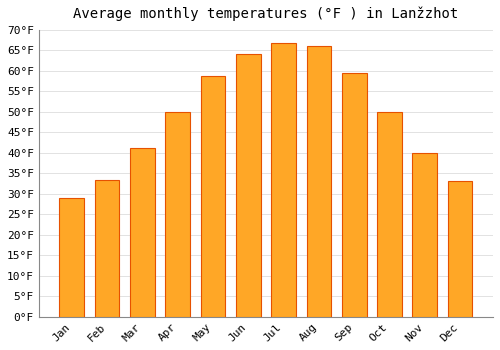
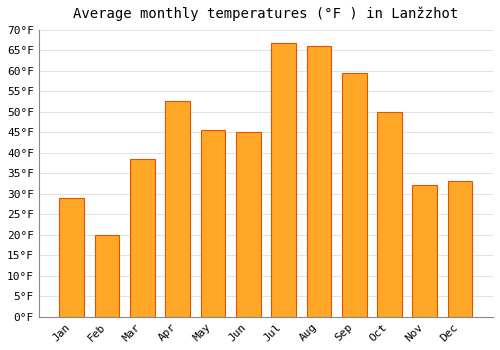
Feb: 33.3°F -> 20.0°F
Mar: 41.2°F -> 38.5°F
Apr: 50.0°F -> 52.5°F
May: 58.8°F -> 45.5°F
Jun: 64.0°F -> 45.0°F
Nov: 40.0°F -> 32.0°F
